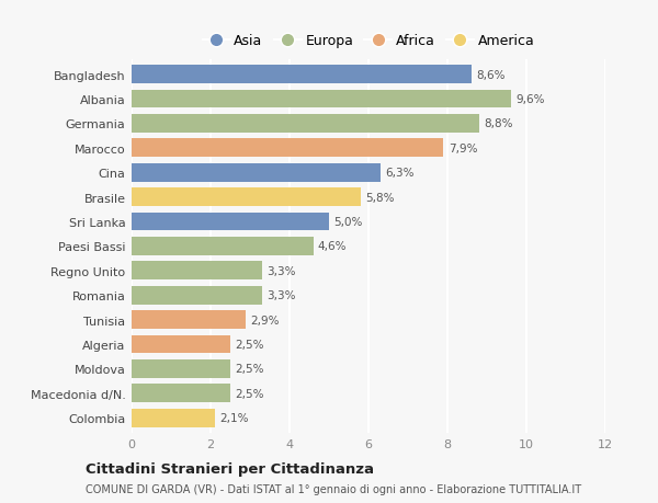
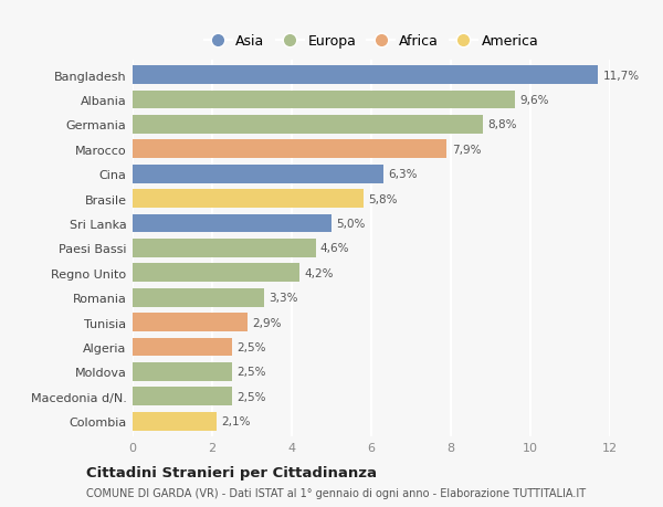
Bangladesh: 8,6% -> 11,7%
Regno Unito: 3,3% -> 4,2%
